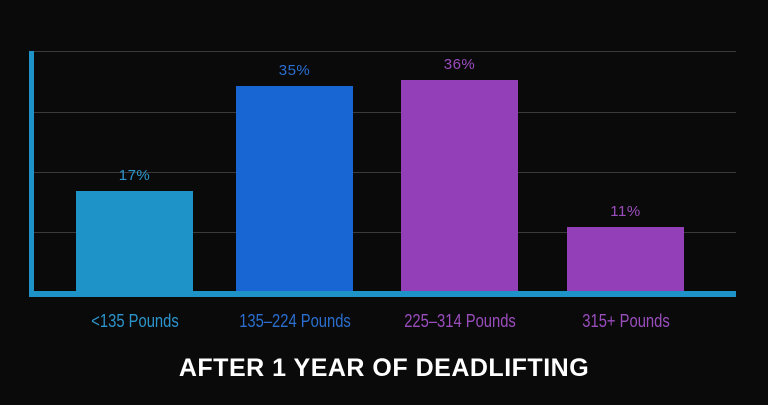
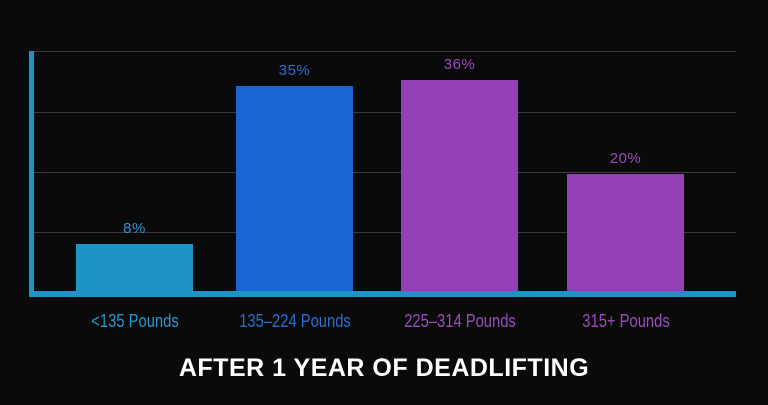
<135 Pounds: 17% -> 8%
315+ Pounds: 11% -> 20%
